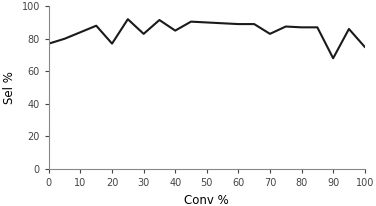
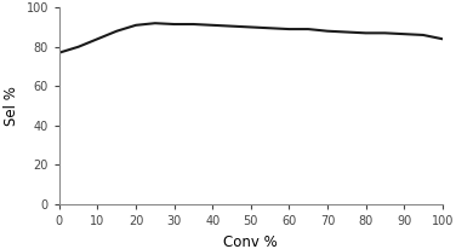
20: 77 -> 91
30: 83 -> 92
40: 85 -> 91
70: 83 -> 88
90: 68 -> 86
100: 75 -> 84
